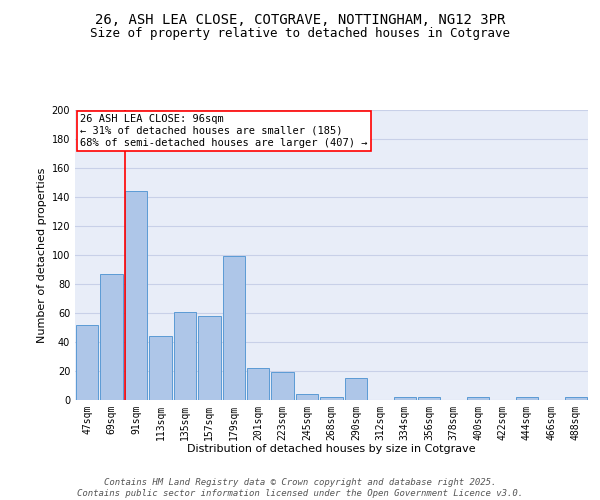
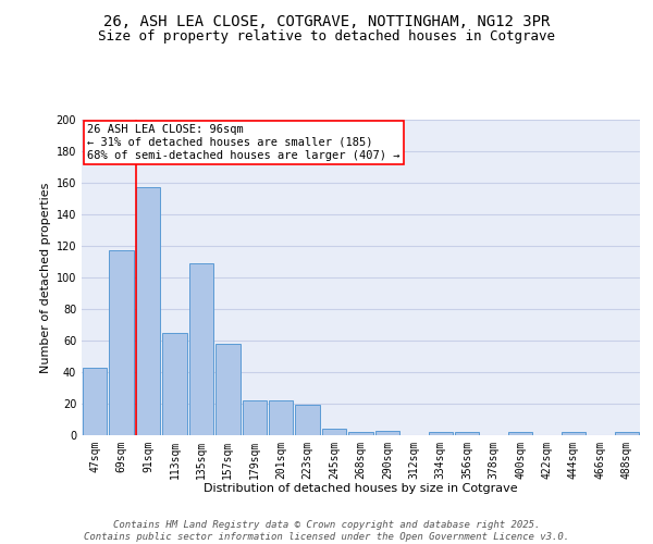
47sqm: 52 -> 43
69sqm: 87 -> 117
91sqm: 144 -> 157
113sqm: 44 -> 65
135sqm: 61 -> 109
179sqm: 99 -> 22
290sqm: 15 -> 3
